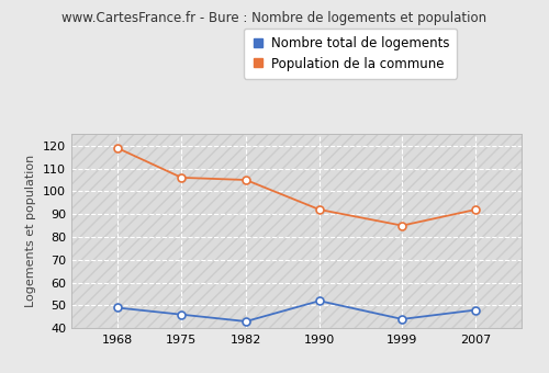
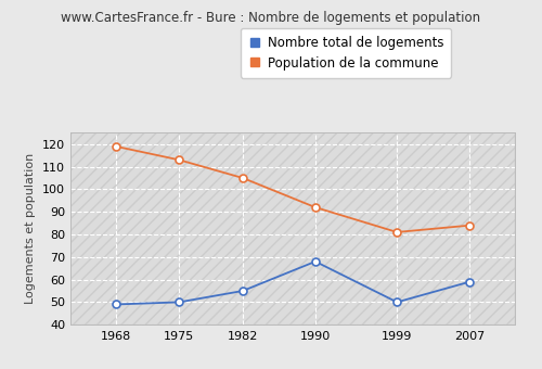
Nombre total de logements/1975: 46 -> 50
Population de la commune/1975: 106 -> 113
Nombre total de logements/1982: 43 -> 55
Nombre total de logements/1990: 52 -> 68
Nombre total de logements/1999: 44 -> 50
Population de la commune/1999: 85 -> 81
Nombre total de logements/2007: 48 -> 59
Population de la commune/2007: 92 -> 84
